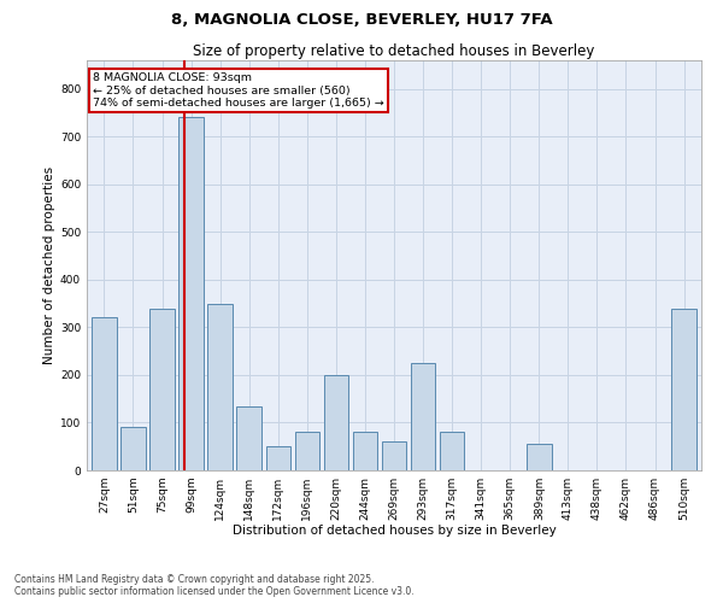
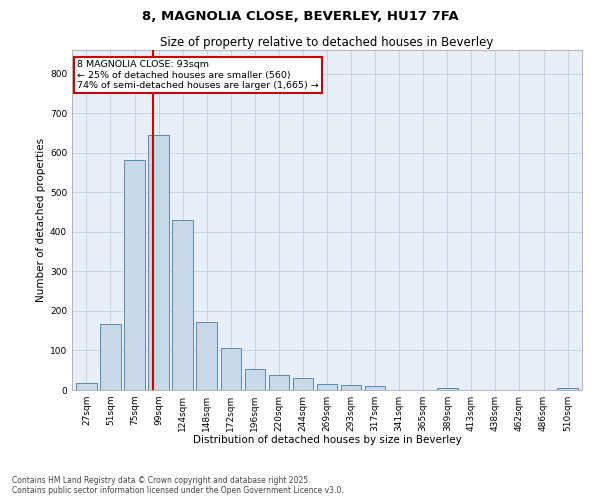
27sqm: 320 -> 18
51sqm: 90 -> 168
75sqm: 340 -> 582
99sqm: 740 -> 645
124sqm: 350 -> 430
148sqm: 135 -> 172
172sqm: 50 -> 105
196sqm: 80 -> 53
220sqm: 200 -> 38
244sqm: 80 -> 30
269sqm: 60 -> 14
293sqm: 225 -> 12
317sqm: 80 -> 9
389sqm: 55 -> 6
510sqm: 340 -> 6
